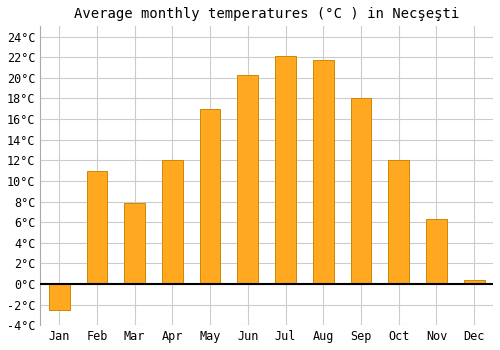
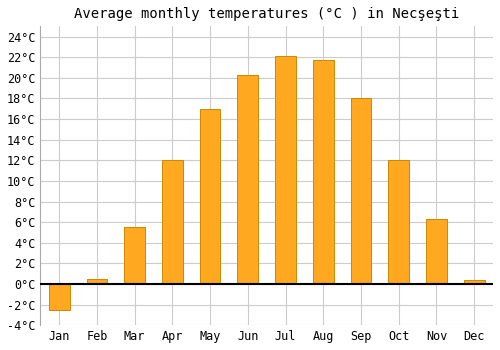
Feb: 11.0°C -> 0.5°C
Mar: 7.9°C -> 5.5°C
